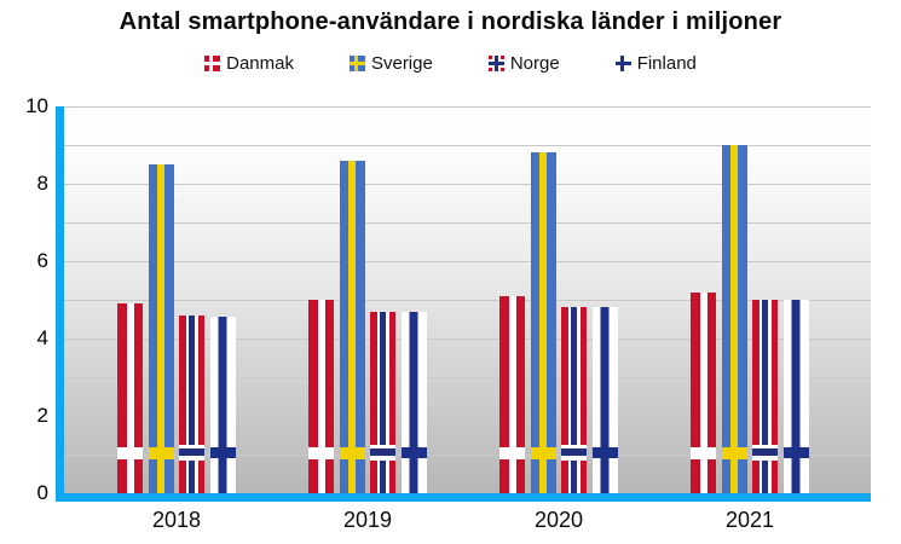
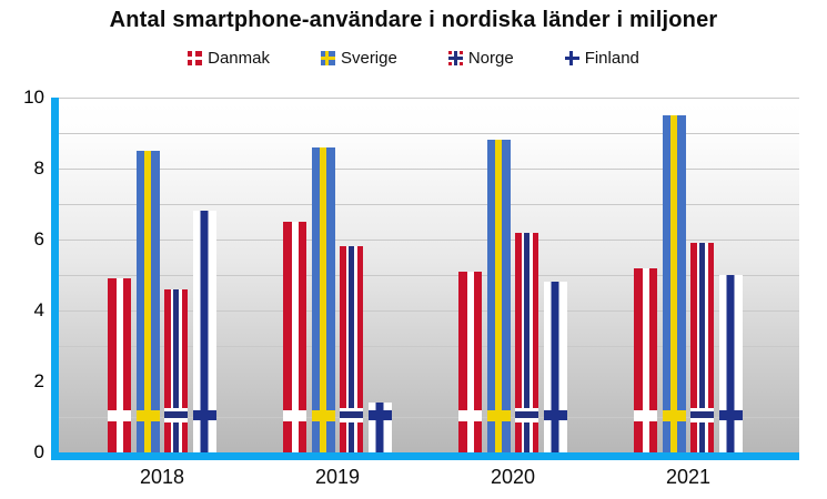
Finland/2018: 4.5 -> 6.8
Danmak/2019: 5.0 -> 6.5
Norge/2019: 4.7 -> 5.8
Finland/2019: 4.7 -> 1.4
Norge/2020: 4.8 -> 6.2
Sverige/2021: 9.0 -> 9.5
Norge/2021: 5.0 -> 5.9
